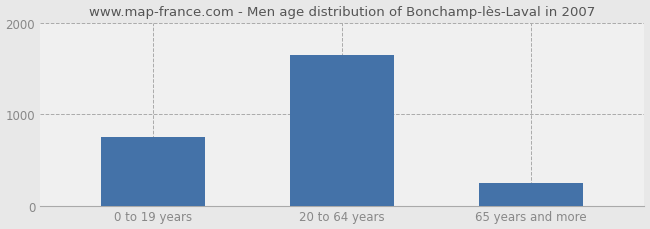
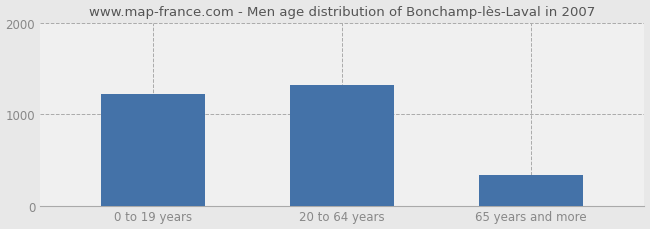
0 to 19 years: 750 -> 1220
20 to 64 years: 1650 -> 1320
65 years and more: 250 -> 340
